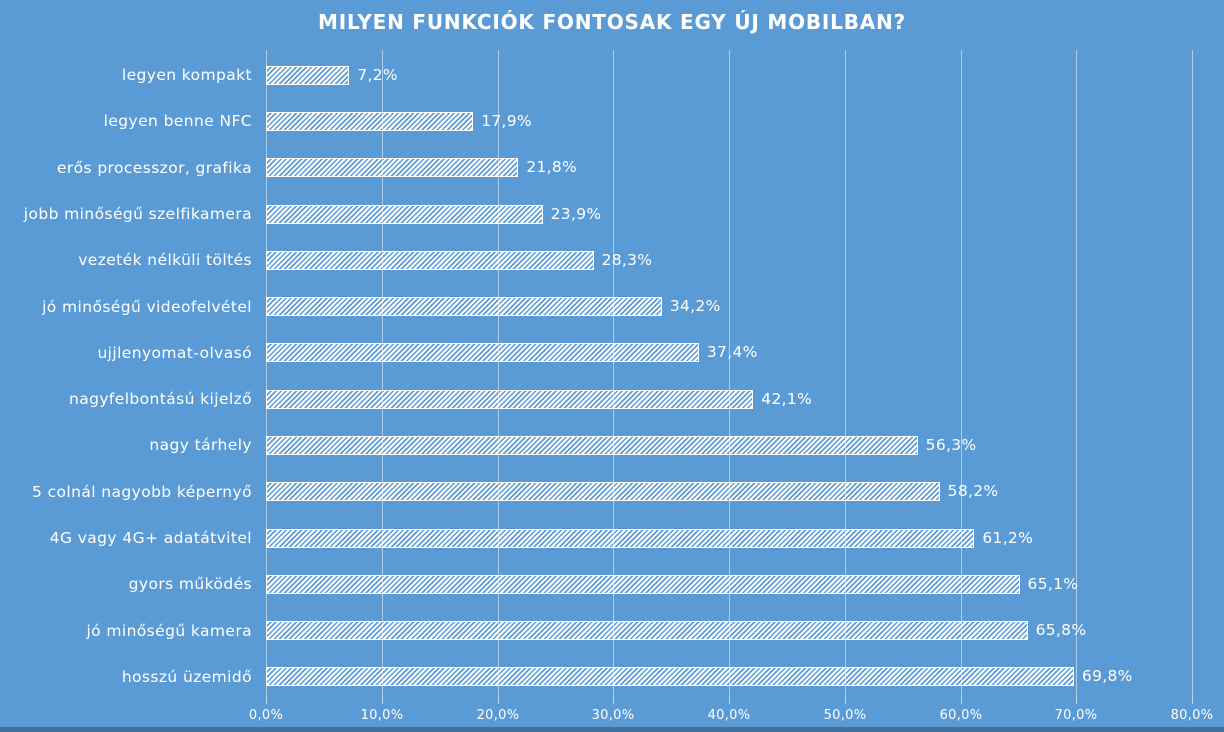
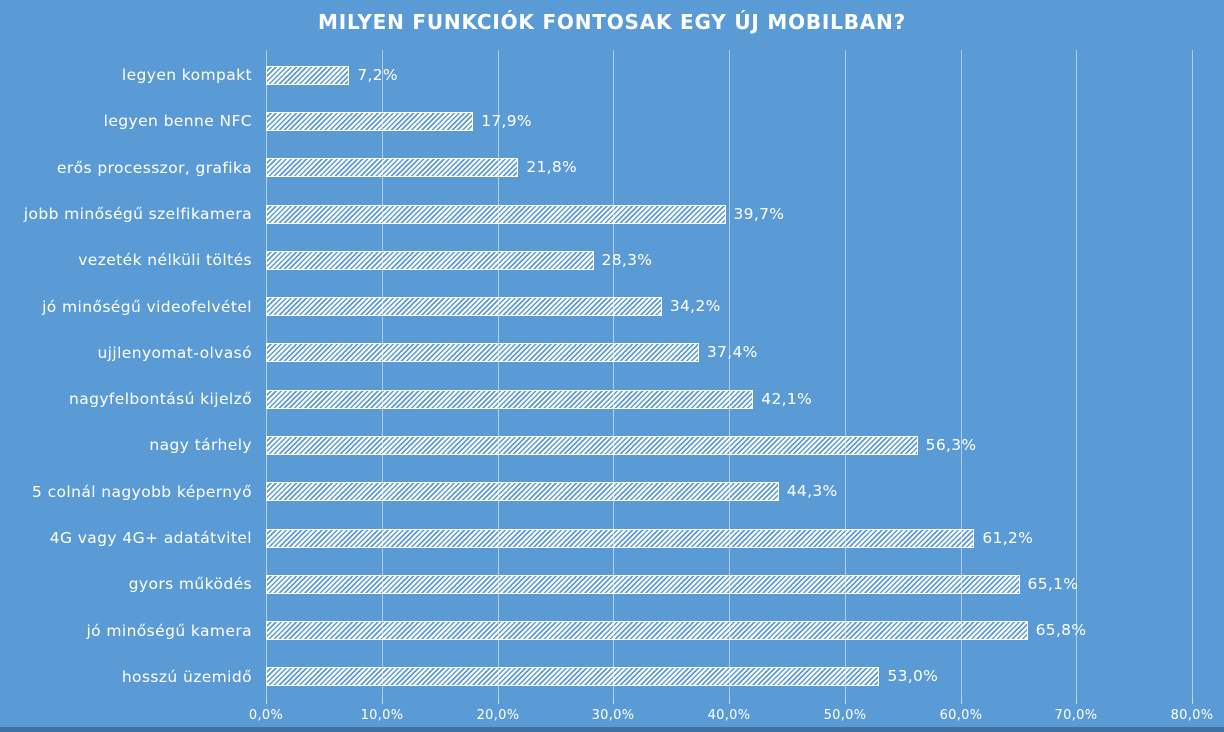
jobb minőségű szelfikamera: 23,9% -> 39,7%
5 colnál nagyobb képernyő: 58,2% -> 44,3%
hosszú üzemidő: 69,8% -> 53,0%
